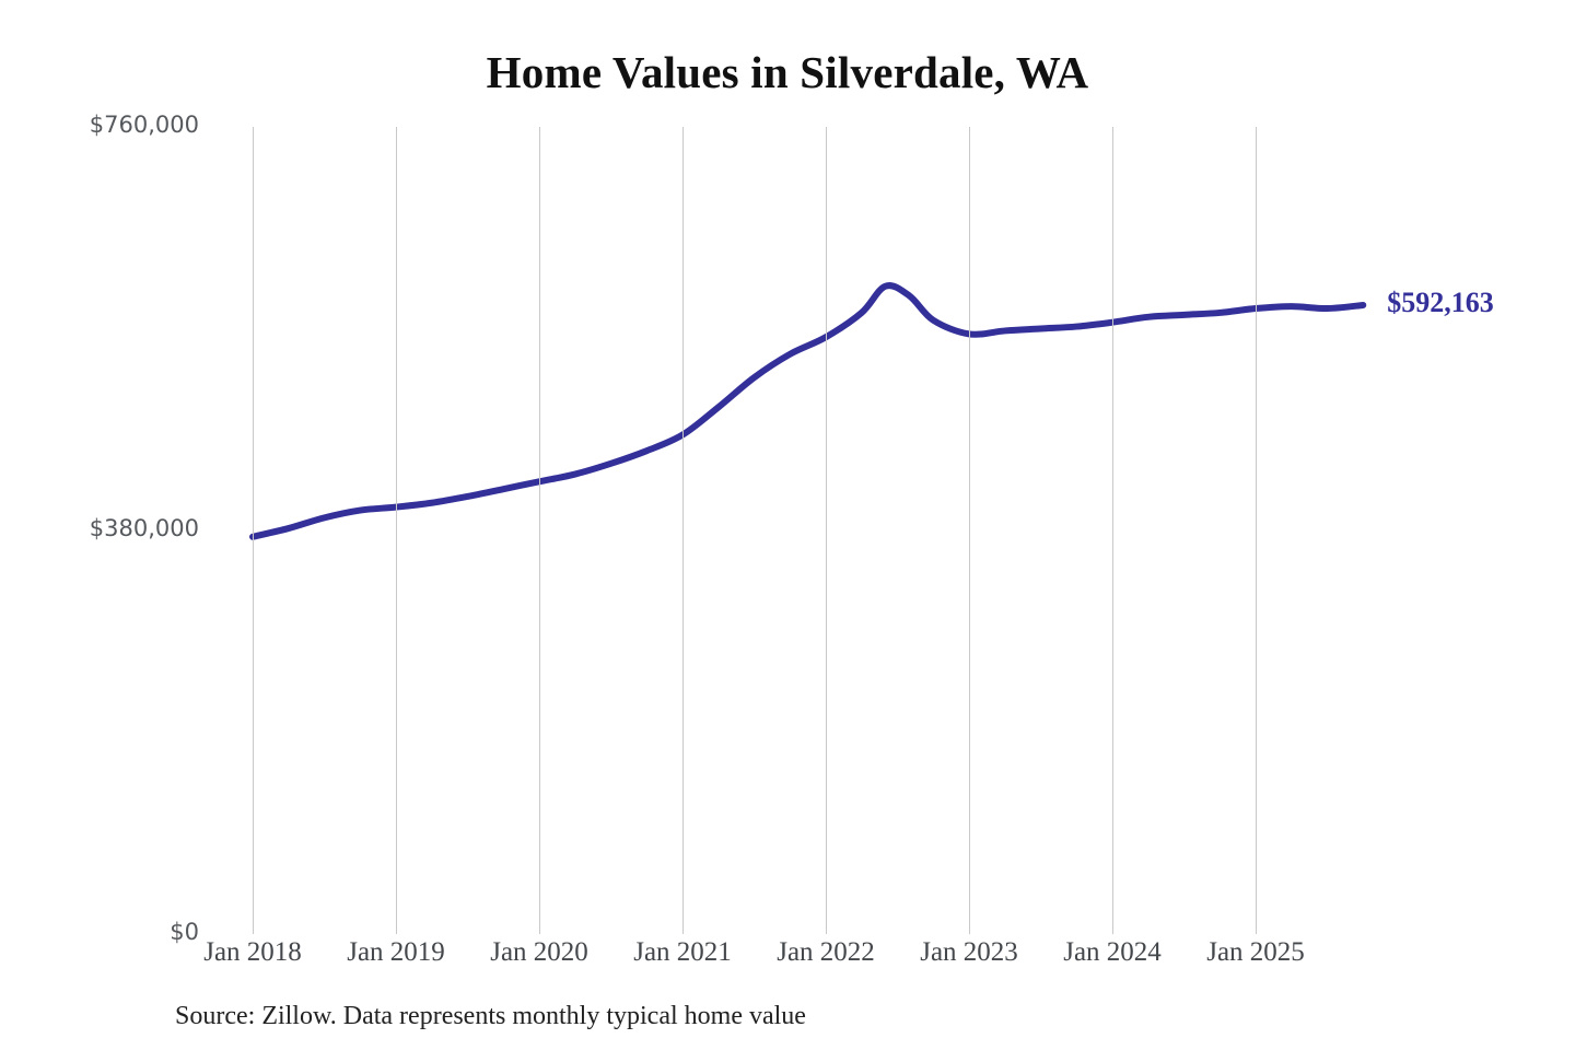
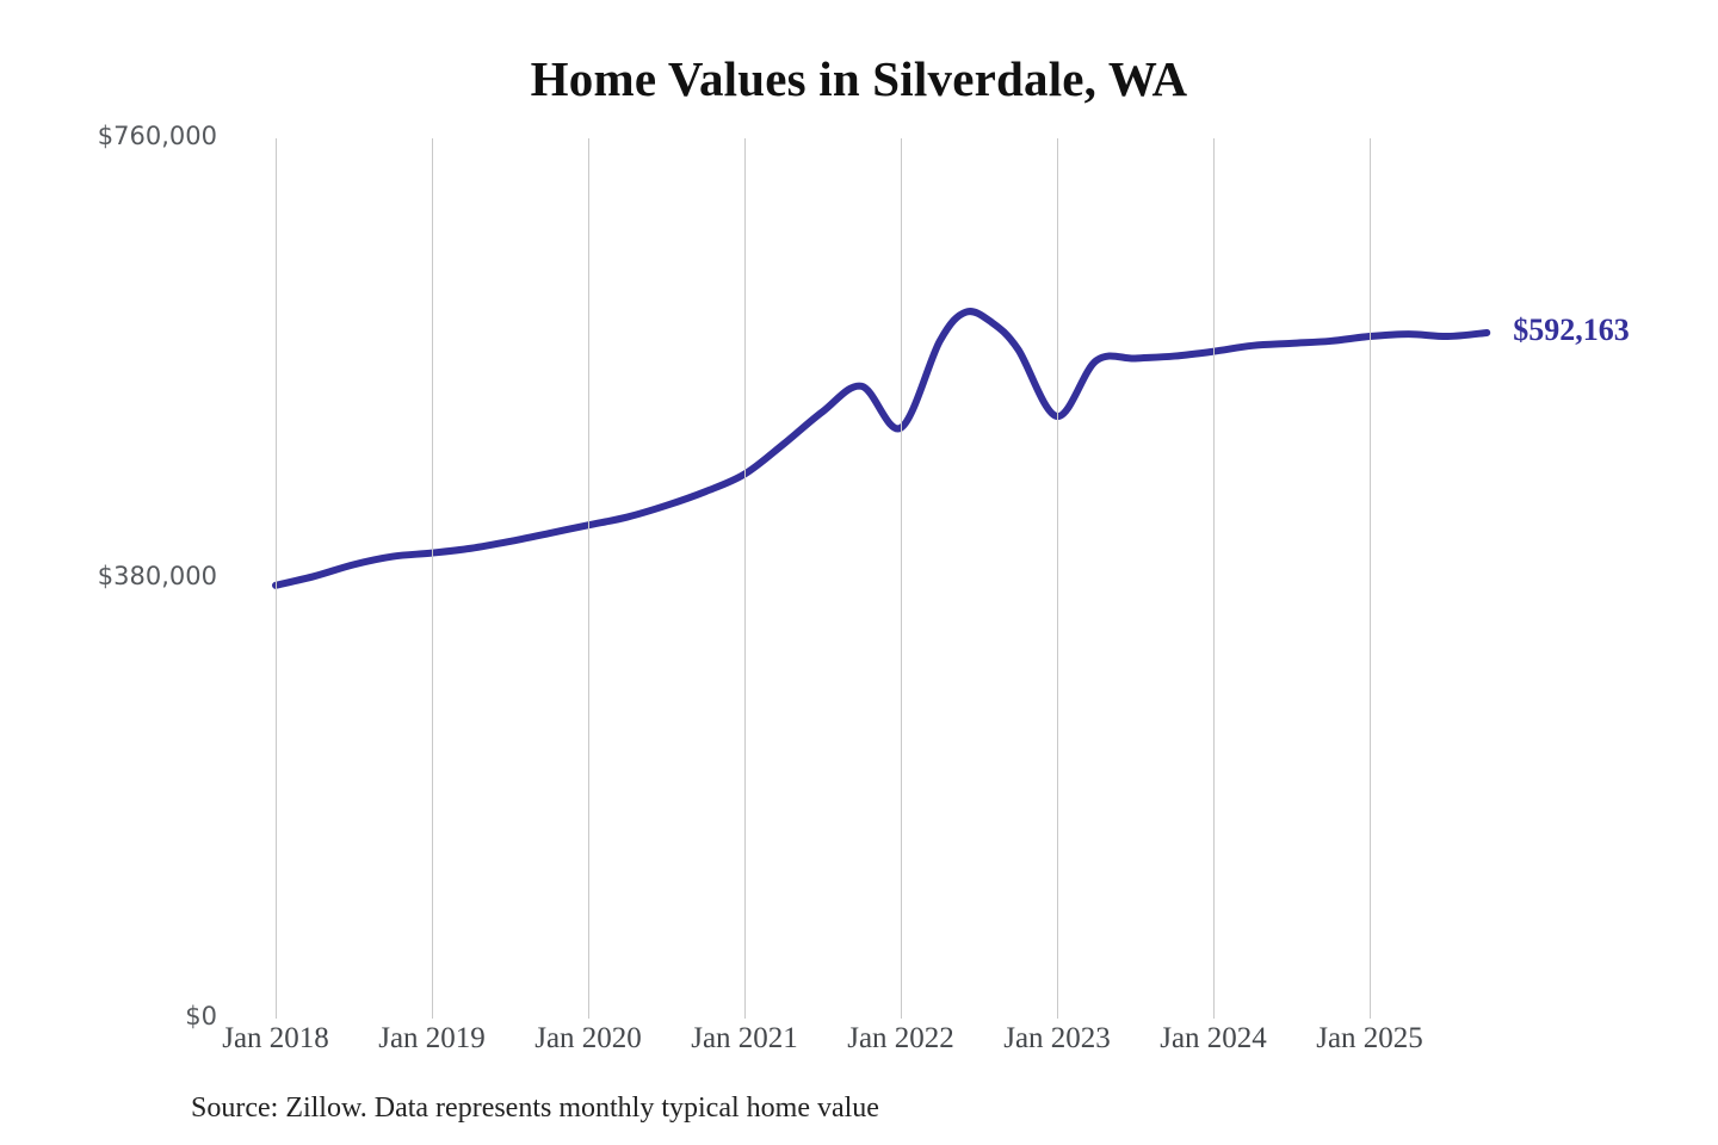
Jan 2022: $560000 -> $510000
Jan 2023: $560000 -> $520000
